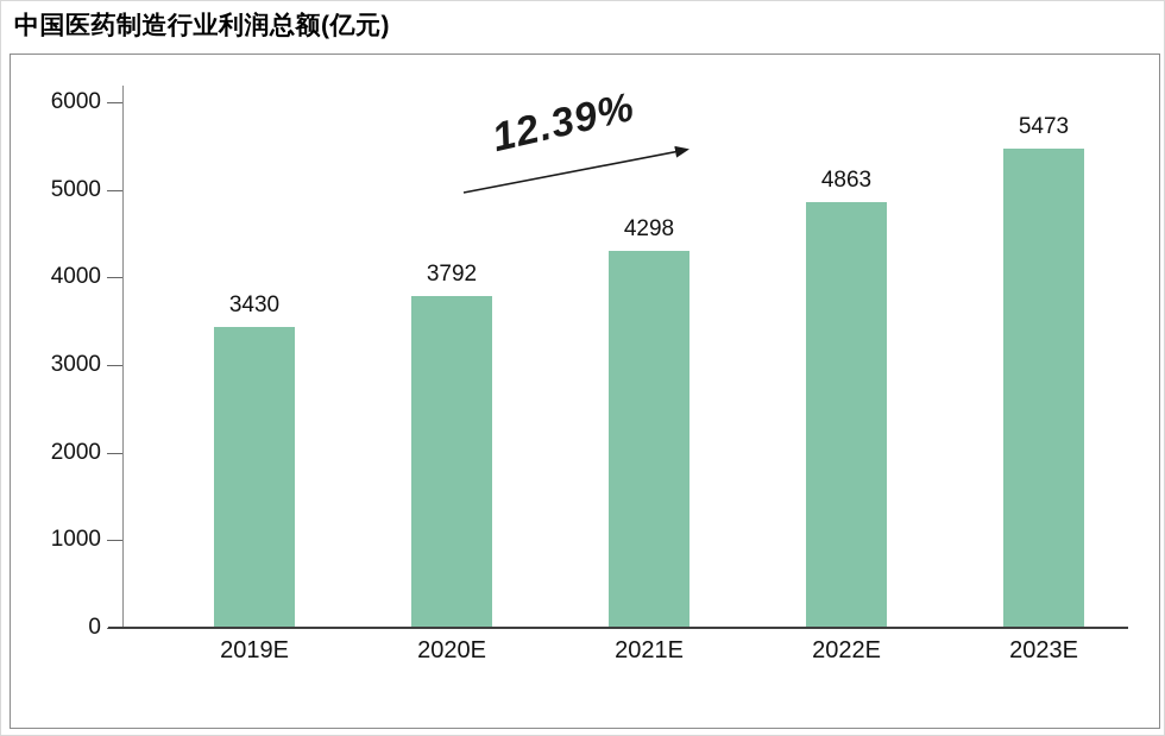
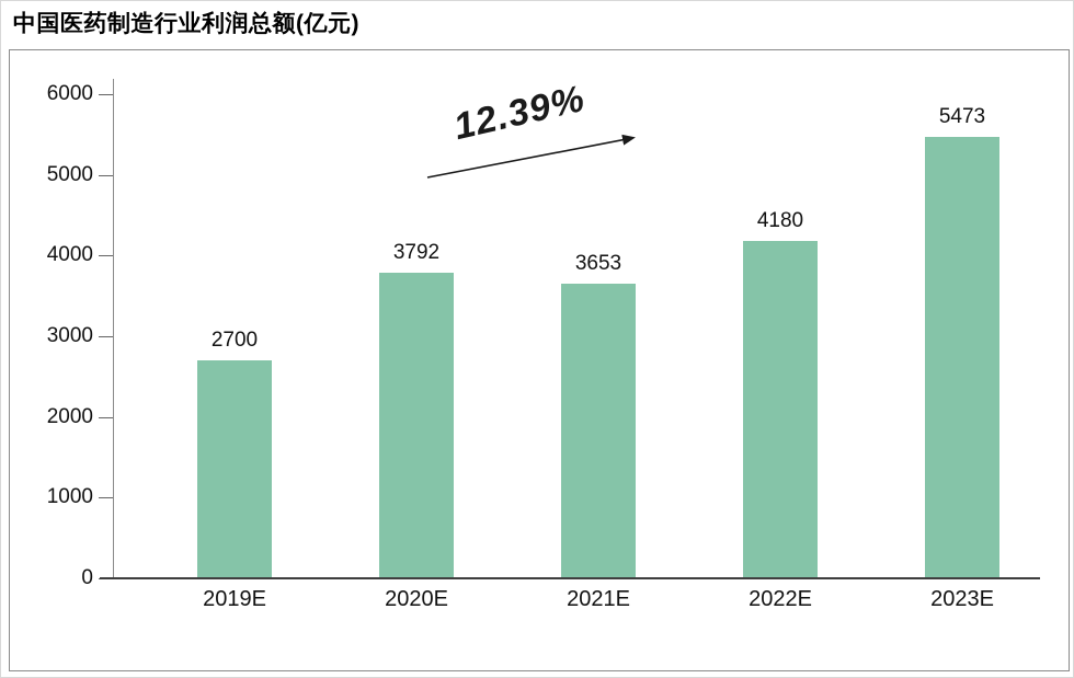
2019E: 3430 -> 2700
2021E: 4298 -> 3653
2022E: 4863 -> 4180
